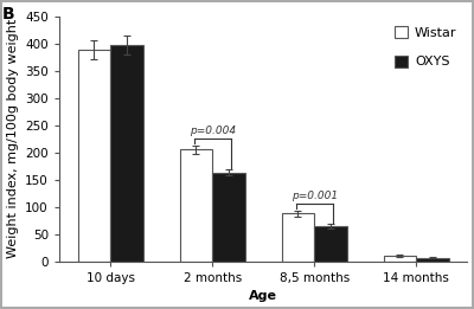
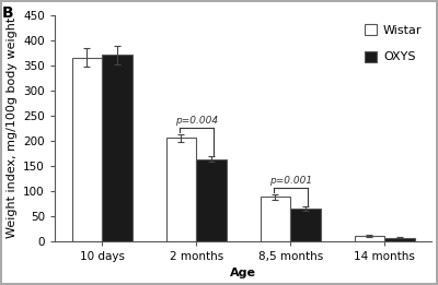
Wistar/10 days: 388 -> 365
OXYS/10 days: 397 -> 370
